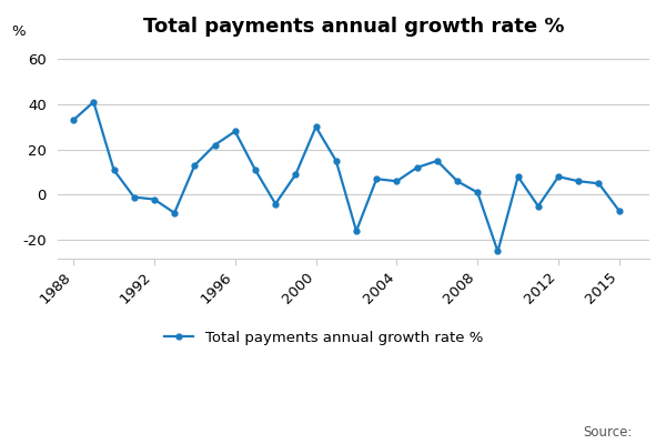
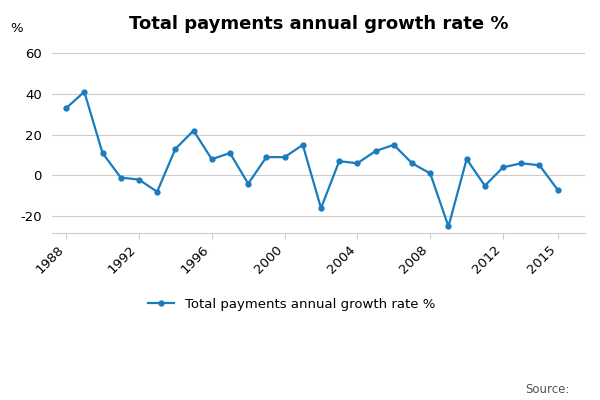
1996: 28 -> 8
2000: 30 -> 9
2012: 8 -> 4
